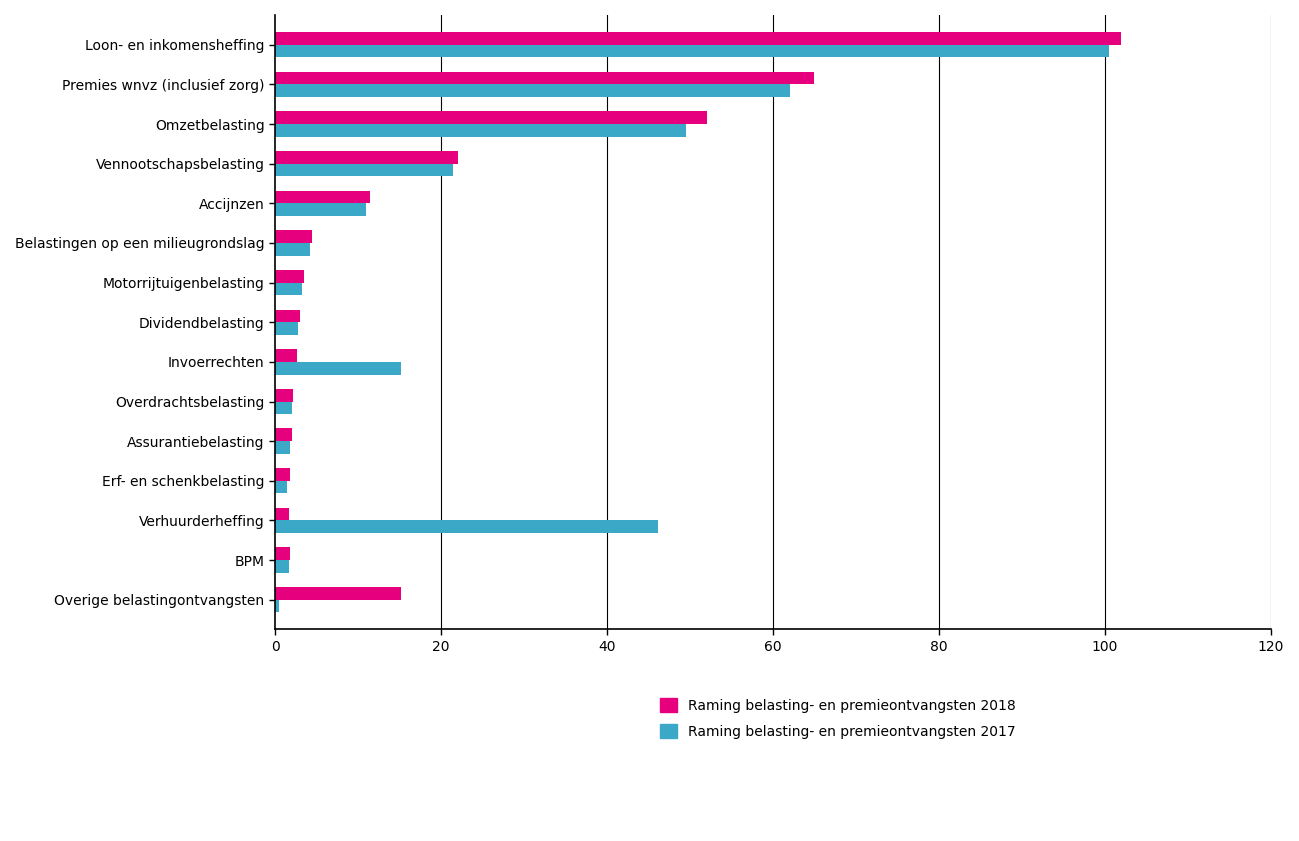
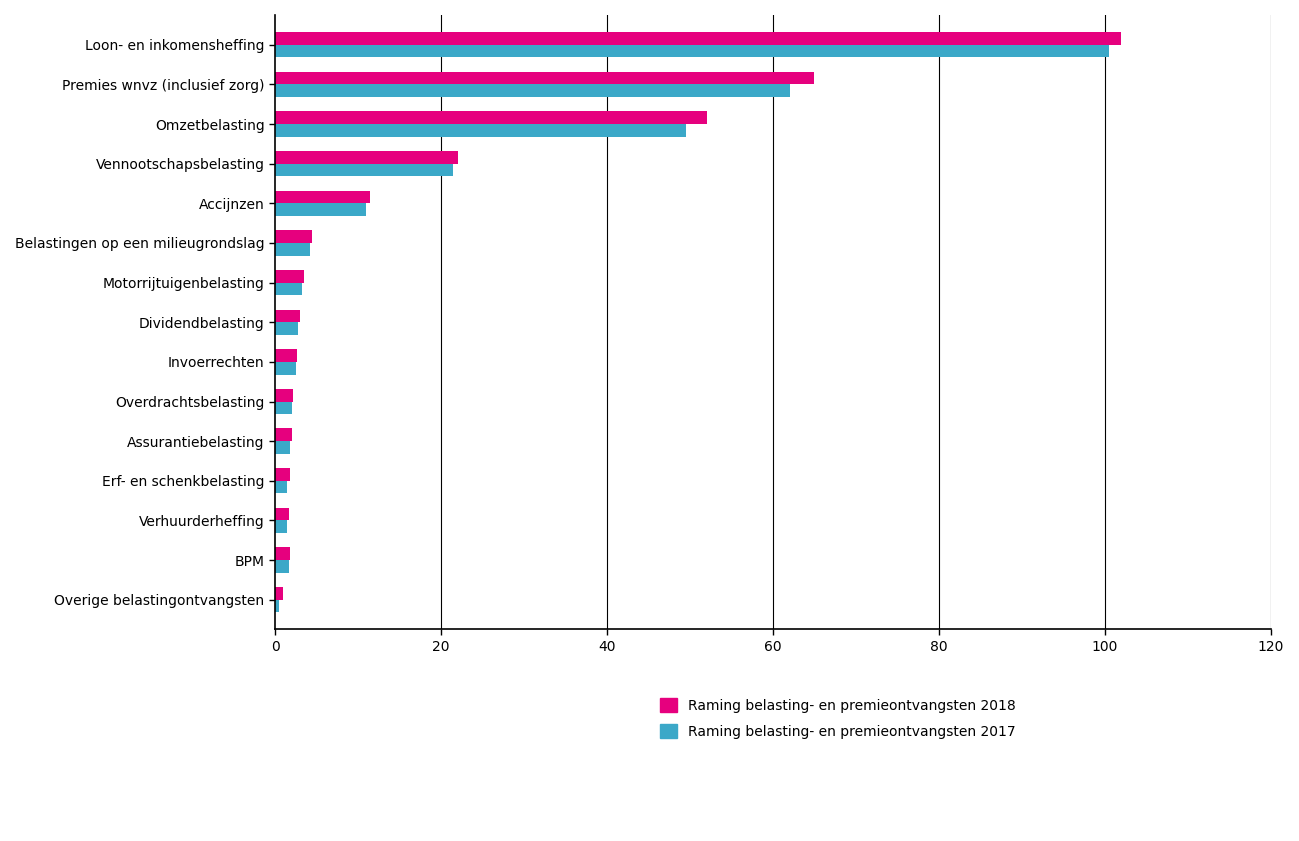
Raming belasting- en premieontvangsten 2017/Invoerrechten: 15.2 -> 2.5
Raming belasting- en premieontvangsten 2017/Verhuurderheffing: 46.2 -> 1.5
Raming belasting- en premieontvangsten 2018/Overige belastingontvangsten: 15.2 -> 1.0
